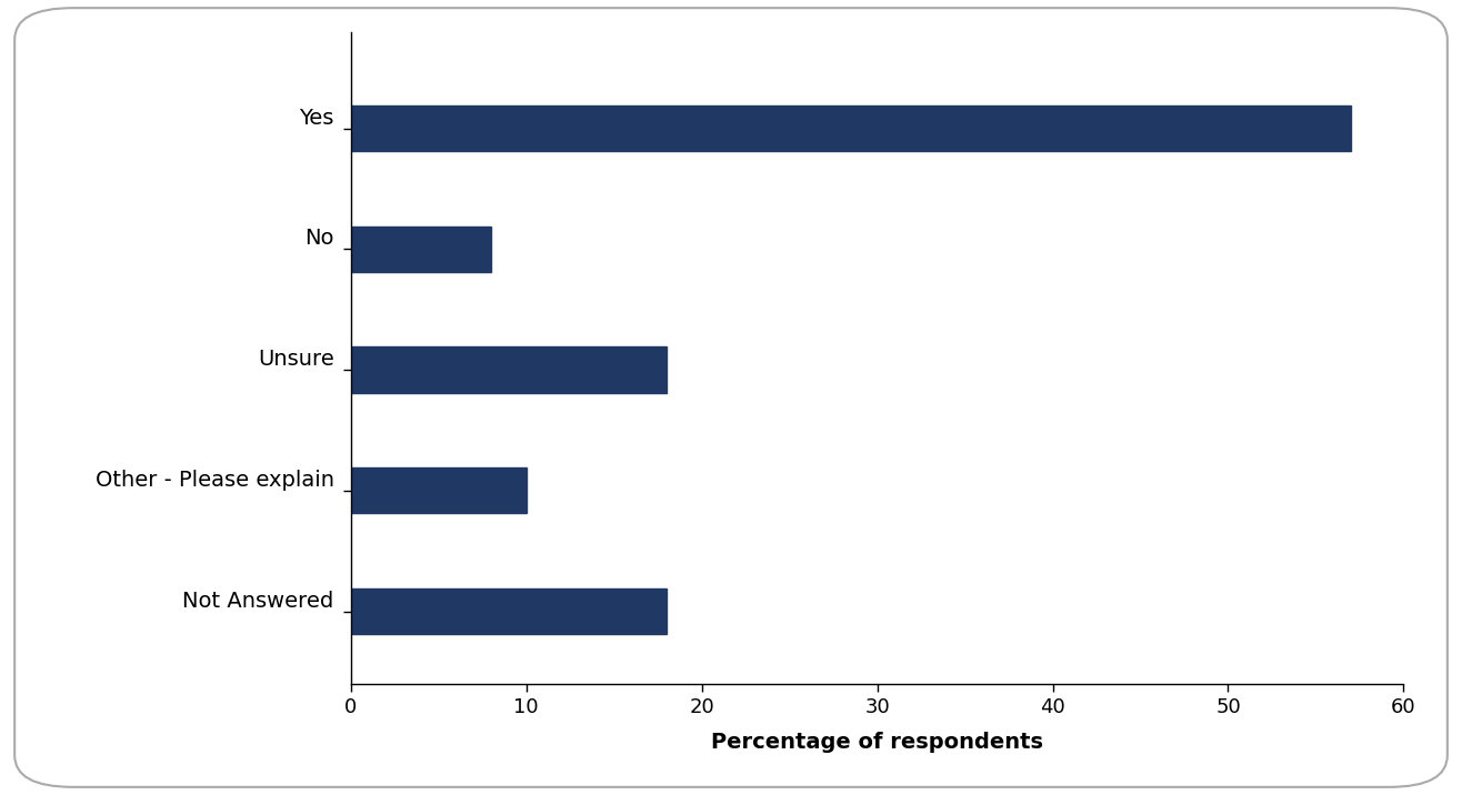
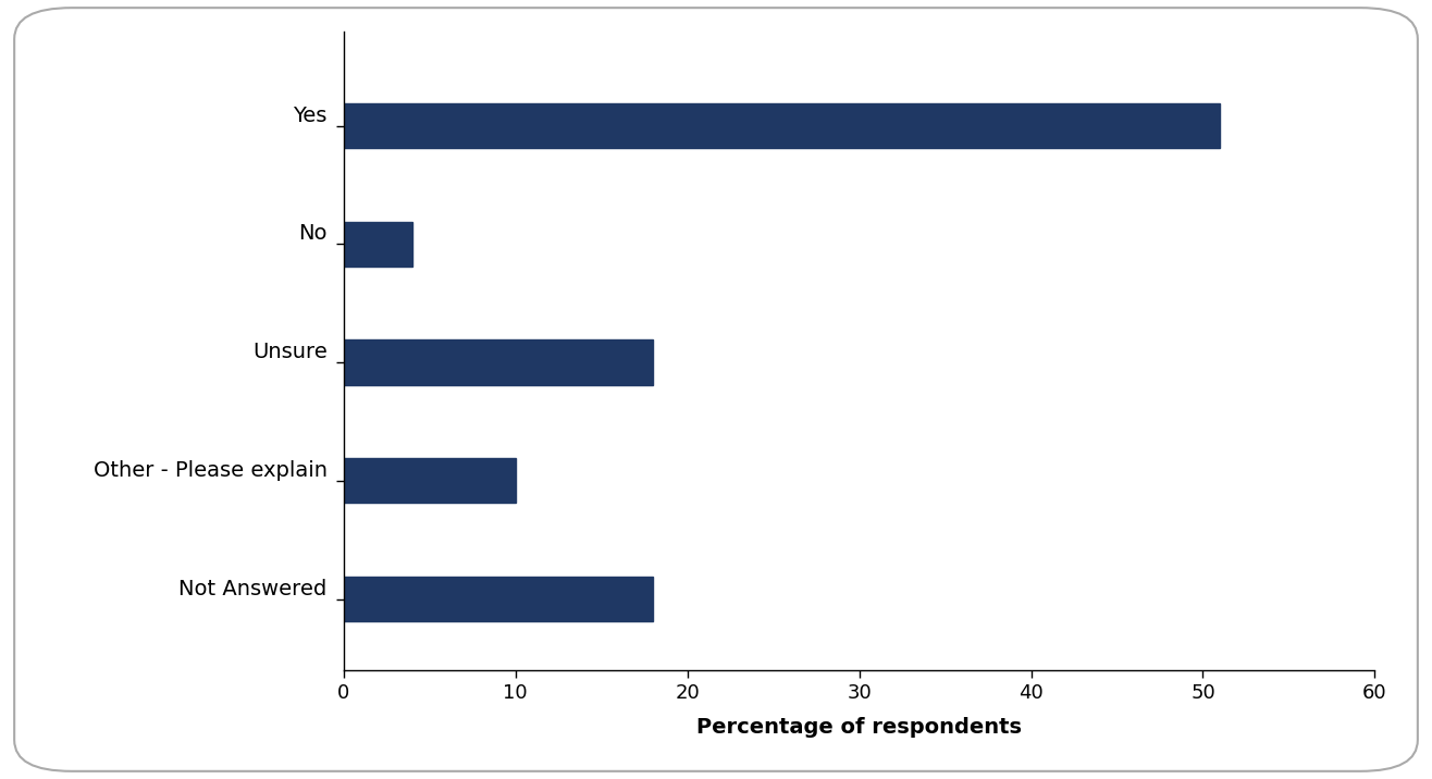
Yes: 57 -> 51
No: 8 -> 4
